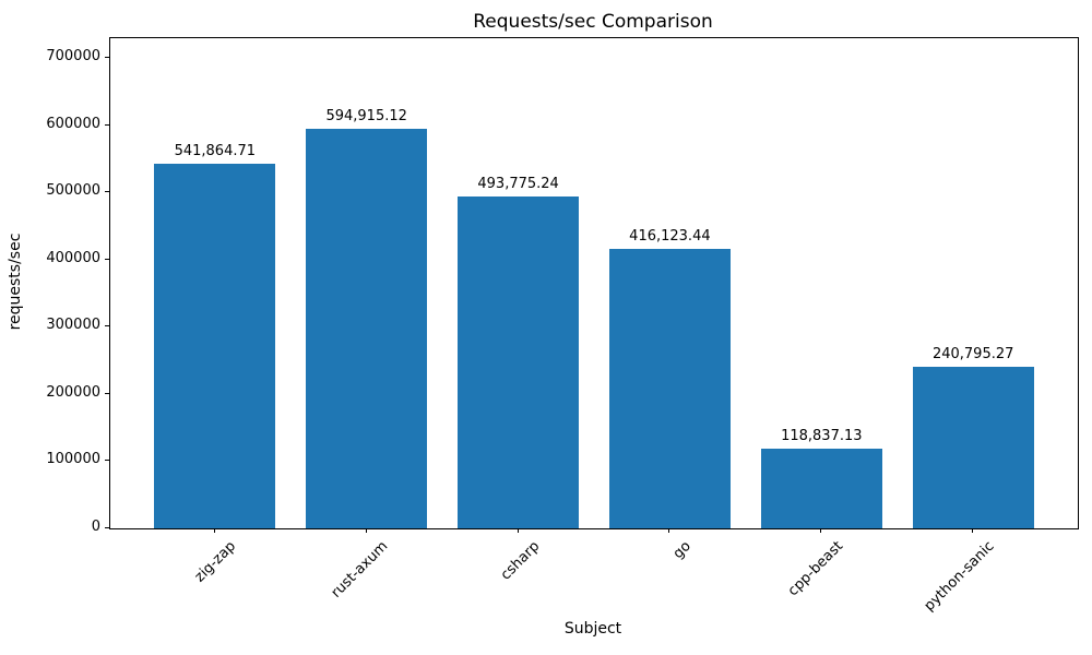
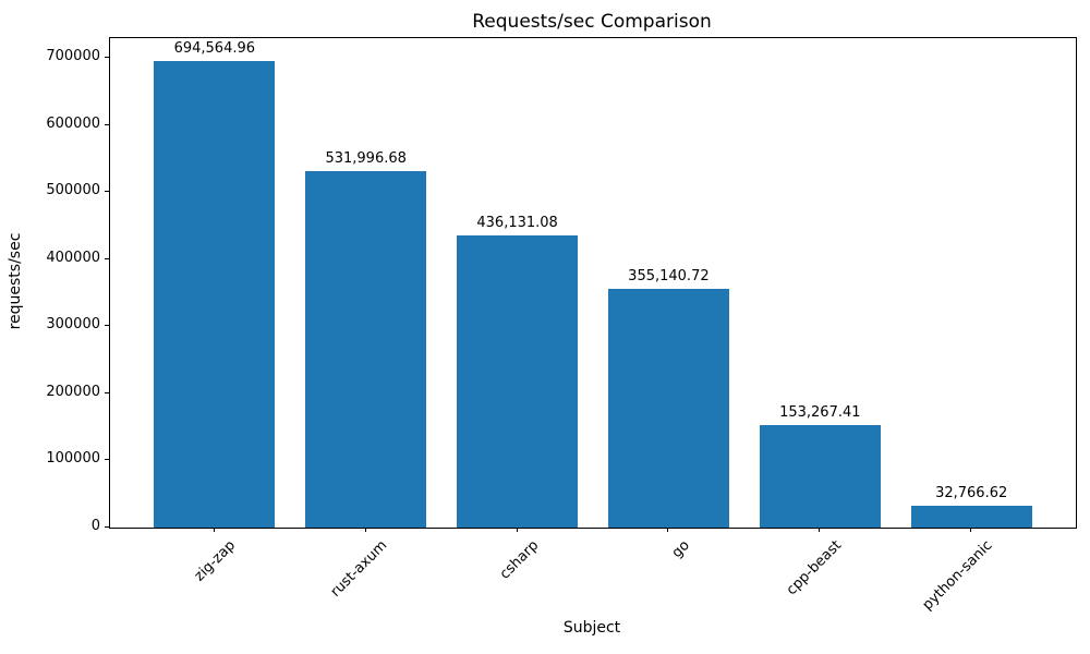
zig-zap: 541,864.71 -> 694,564.96
rust-axum: 594,915.12 -> 531,996.68
csharp: 493,775.24 -> 436,131.08
go: 416,123.44 -> 355,140.72
cpp-beast: 118,837.13 -> 153,267.41
python-sanic: 240,795.27 -> 32,766.62
